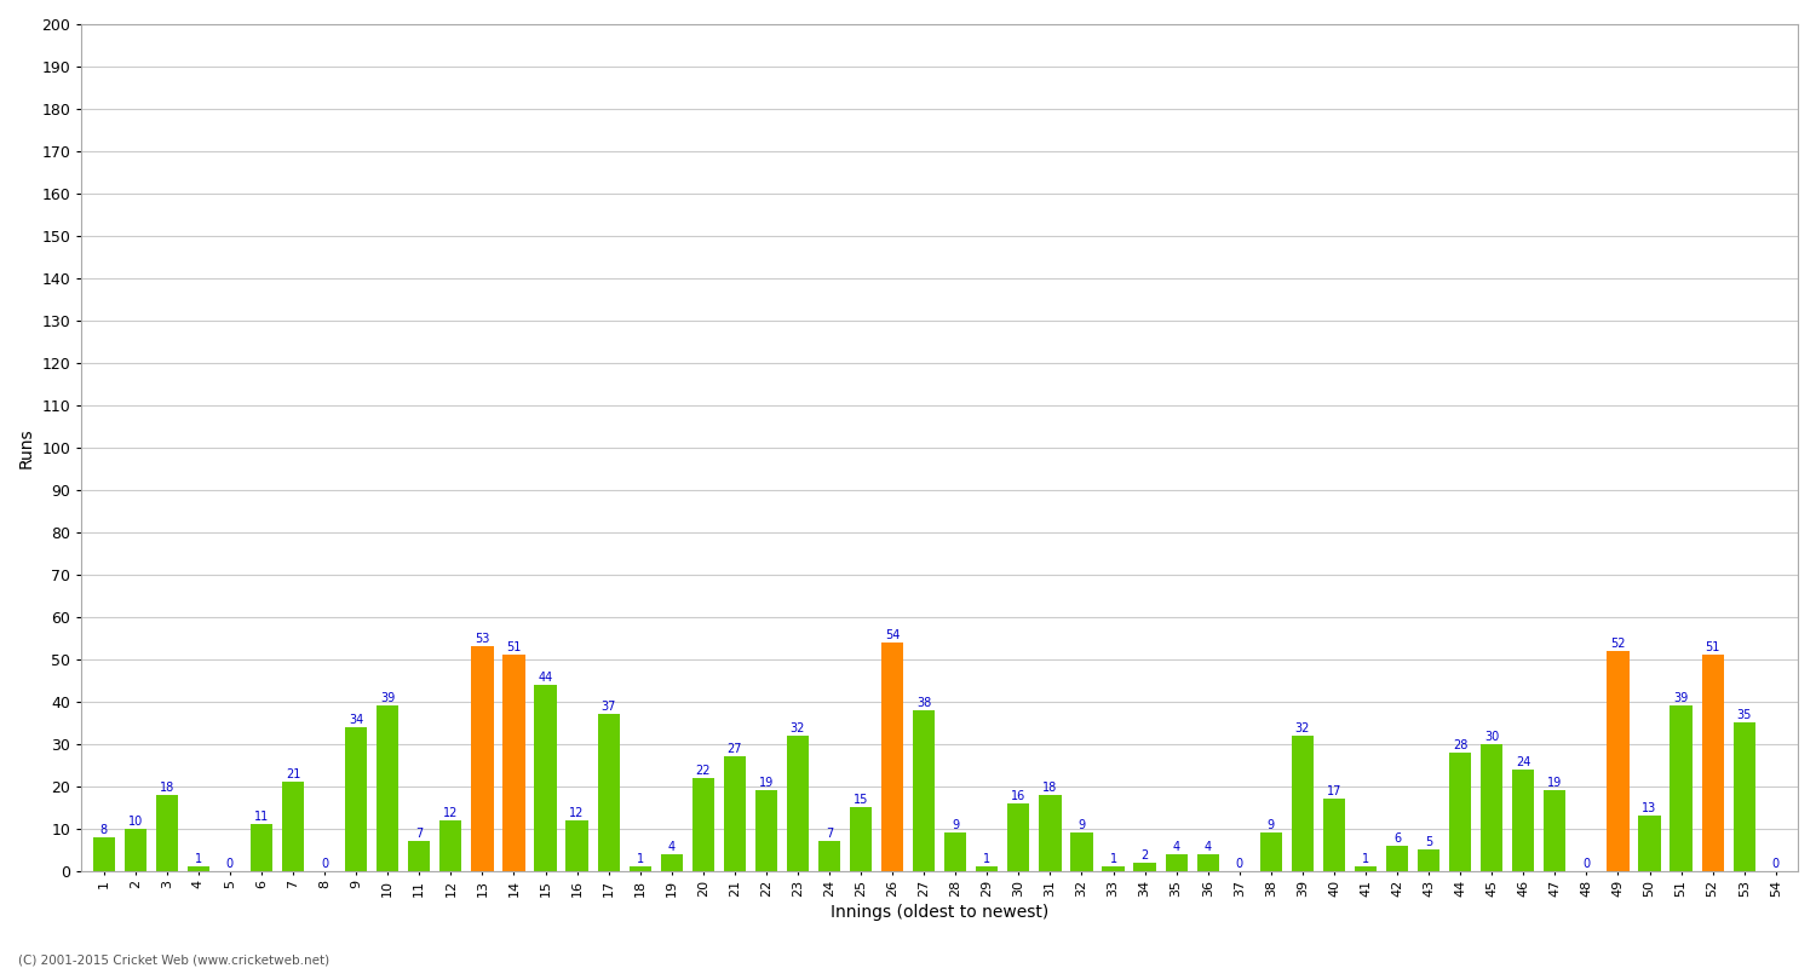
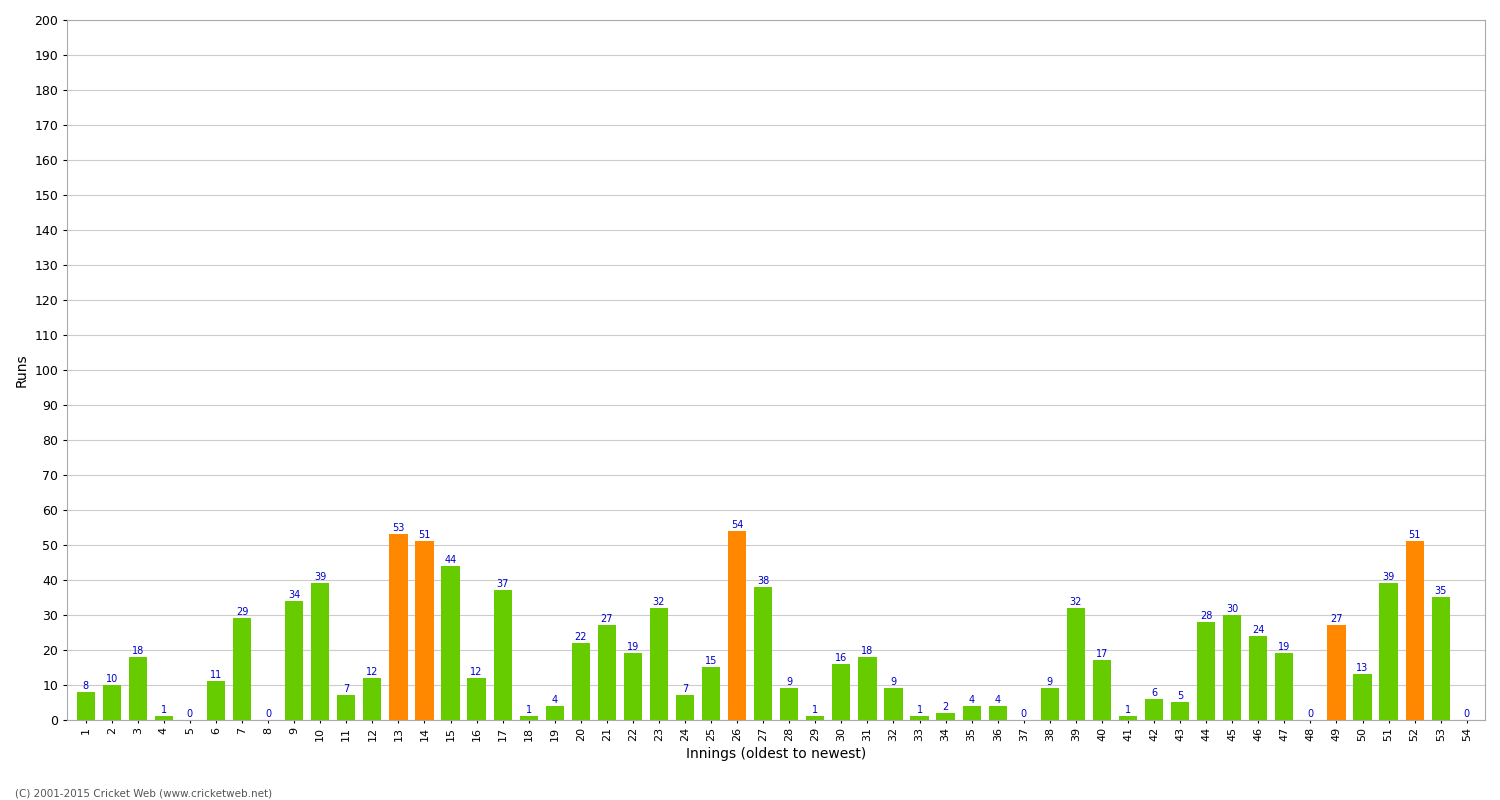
7: 21 -> 29
49: 52 -> 27
